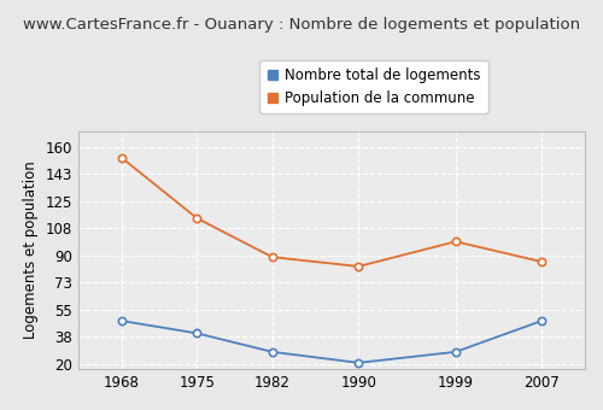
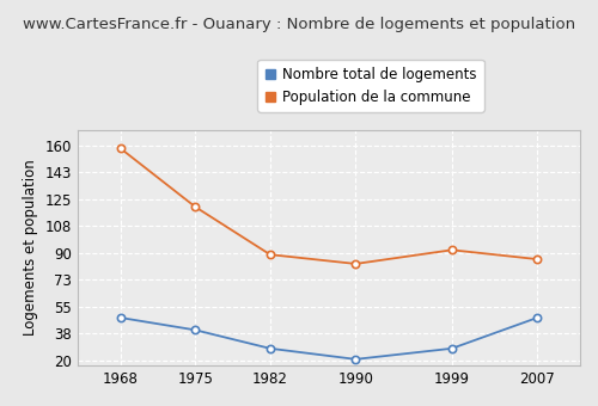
Population de la commune/1968: 153 -> 158
Population de la commune/1975: 114 -> 120
Population de la commune/1999: 99 -> 92
